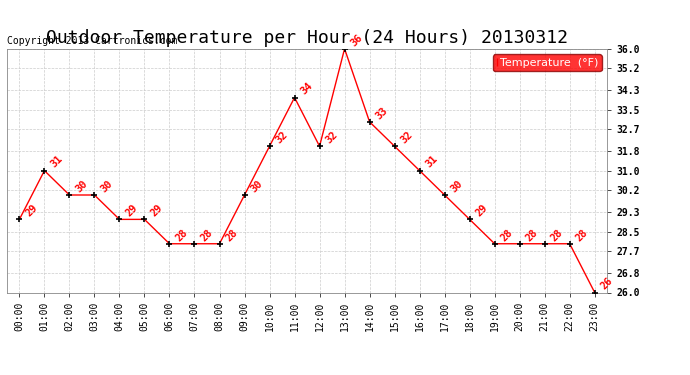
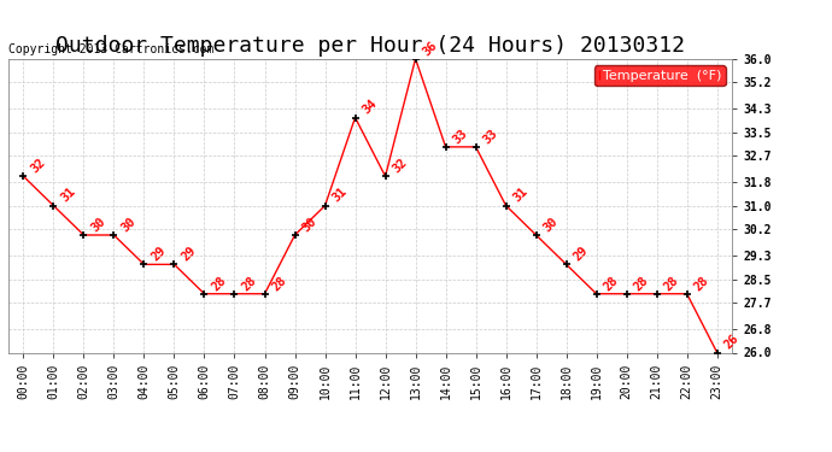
00:00: 29 -> 32
10:00: 32 -> 31
15:00: 32 -> 33
